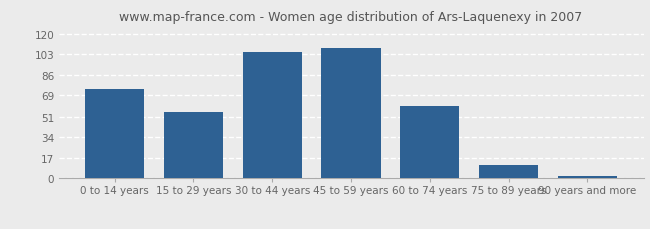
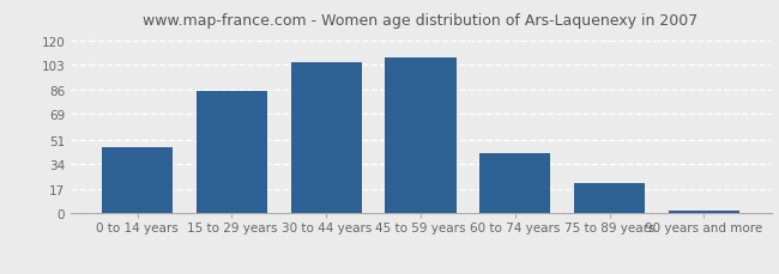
0 to 14 years: 74 -> 46
15 to 29 years: 55 -> 85
60 to 74 years: 60 -> 42
75 to 89 years: 11 -> 21
